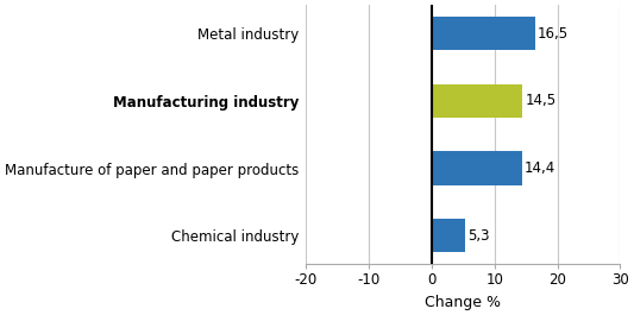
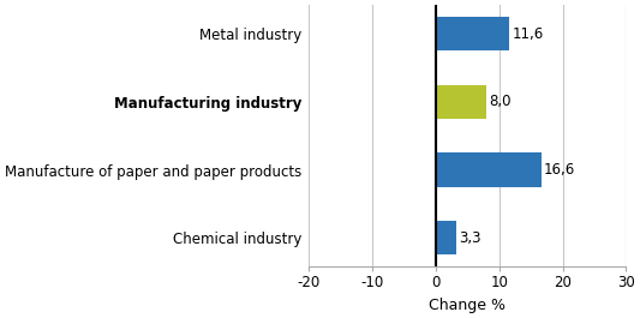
Metal industry: 16,5 -> 11,6
Manufacturing industry: 14,5 -> 8,0
Manufacture of paper and paper products: 14,4 -> 16,6
Chemical industry: 5,3 -> 3,3
